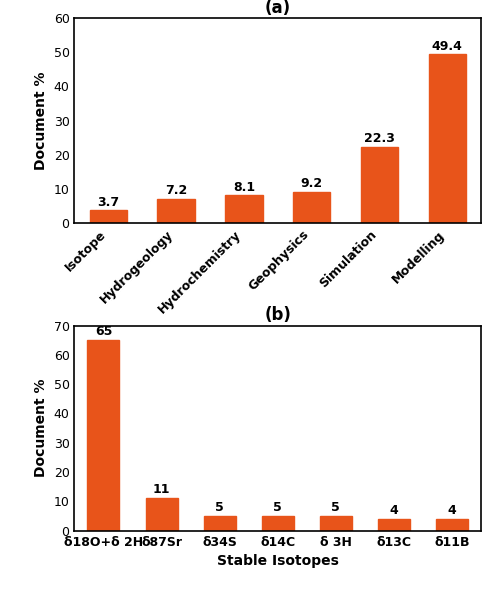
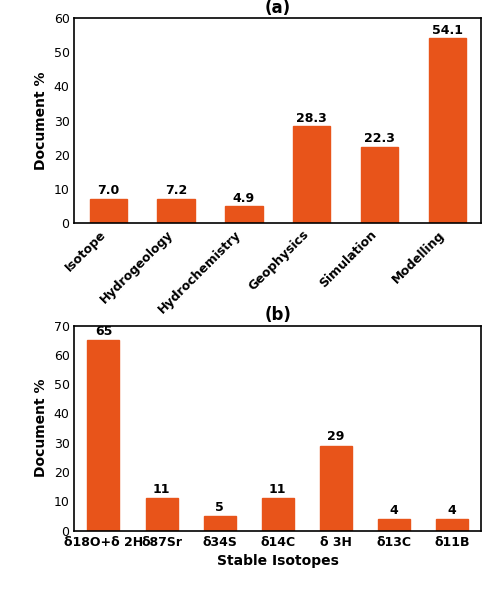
Isotope: 3.7 -> 7.0
Hydrochemistry: 8.1 -> 4.9
Geophysics: 9.2 -> 28.3
Modelling: 49.4 -> 54.1
(b)/δ14C: 5 -> 11
(b)/δ 3H: 5 -> 29
